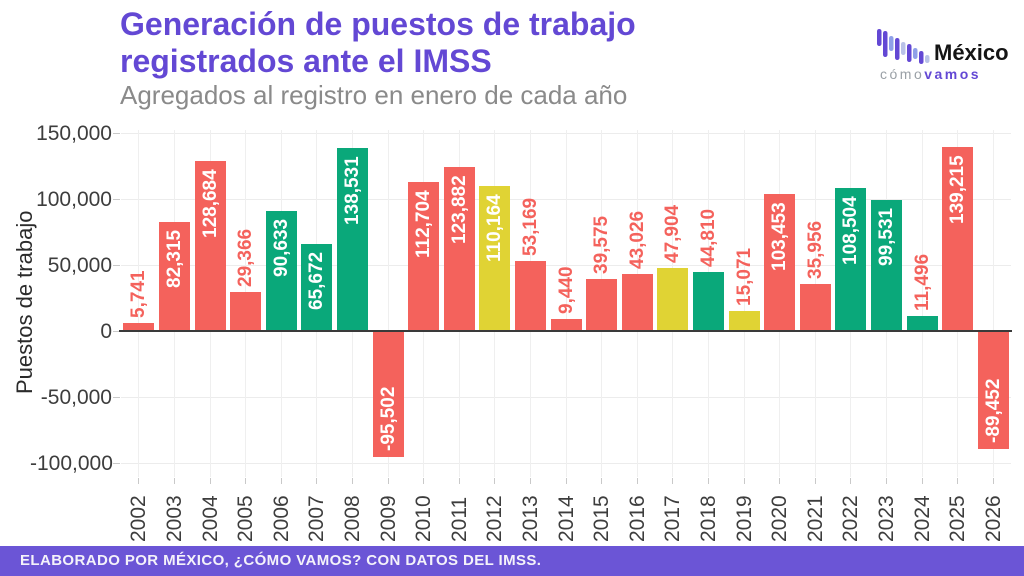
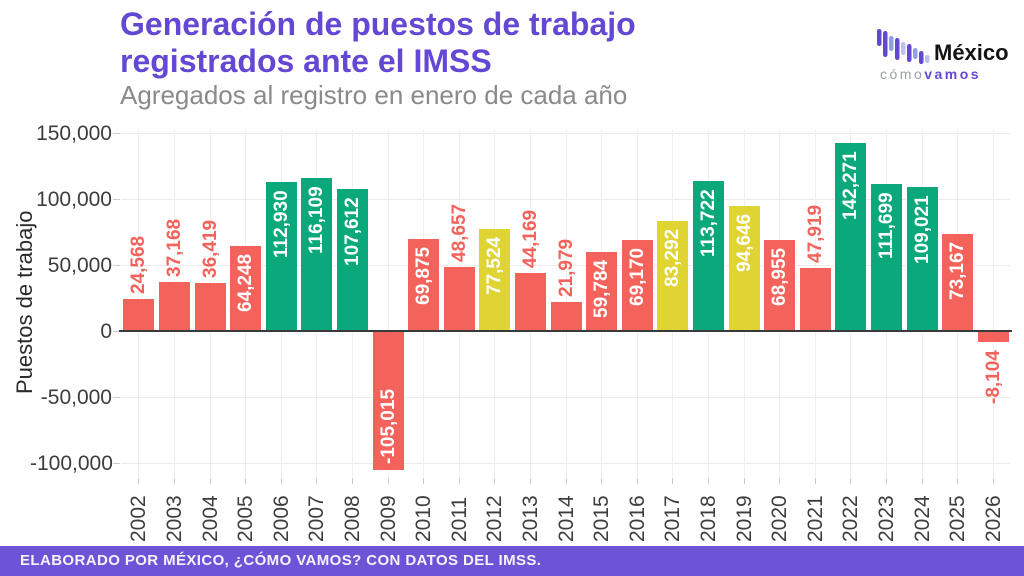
2002: 5,741 -> 24,568
2003: 82,315 -> 37,168
2004: 128,684 -> 36,419
2005: 29,366 -> 64,248
2006: 90,633 -> 112,930
2007: 65,672 -> 116,109
2008: 138,531 -> 107,612
2009: -95,502 -> -105,015
2010: 112,704 -> 69,875
2011: 123,882 -> 48,657
2012: 110,164 -> 77,524
2013: 53,169 -> 44,169
2014: 9,440 -> 21,979
2015: 39,575 -> 59,784
2016: 43,026 -> 69,170
2017: 47,904 -> 83,292
2018: 44,810 -> 113,722
2019: 15,071 -> 94,646
2020: 103,453 -> 68,955
2021: 35,956 -> 47,919
2022: 108,504 -> 142,271
2023: 99,531 -> 111,699
2024: 11,496 -> 109,021
2025: 139,215 -> 73,167
2026: -89,452 -> -8,104
